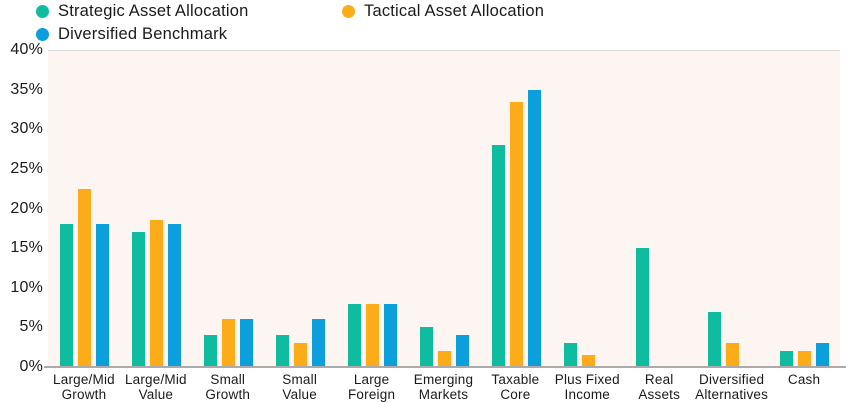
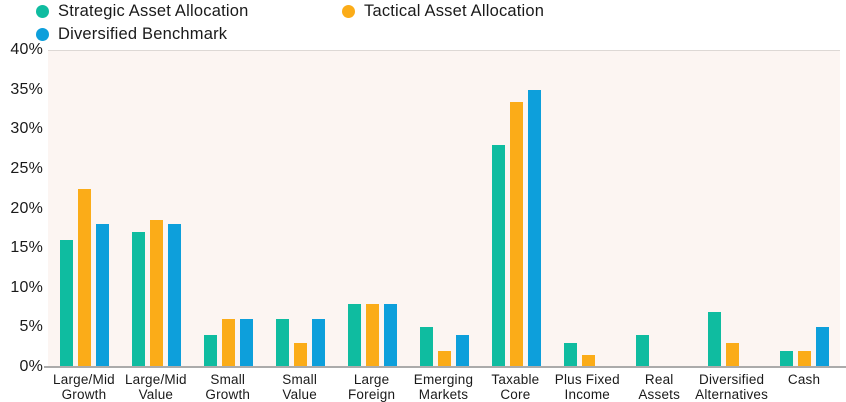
Strategic Asset Allocation/Large/Mid Growth: 18% -> 16%
Strategic Asset Allocation/Small Value: 4% -> 6%
Strategic Asset Allocation/Real Assets: 15% -> 4%
Diversified Benchmark/Cash: 3% -> 5%
